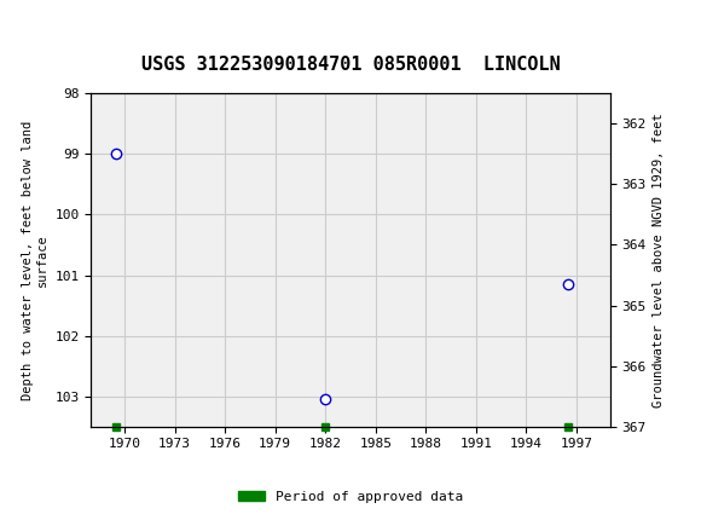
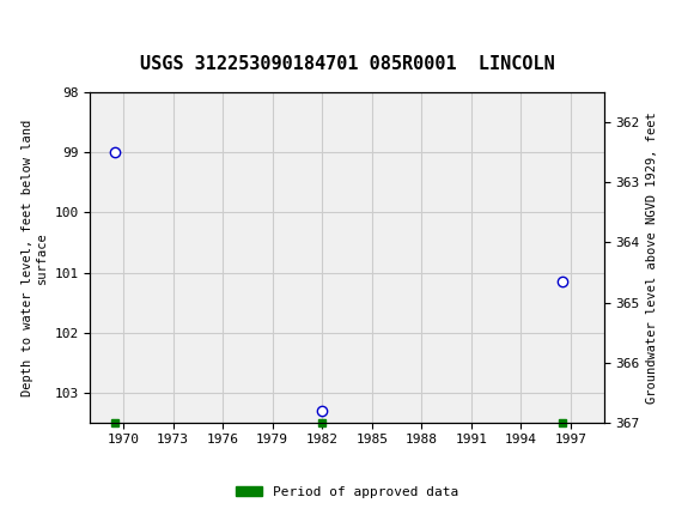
1982: 103.04 -> 103.30
